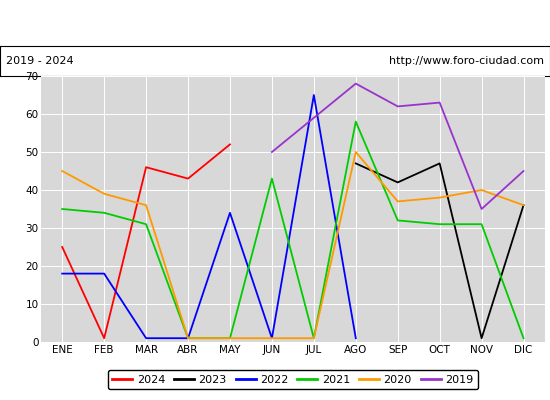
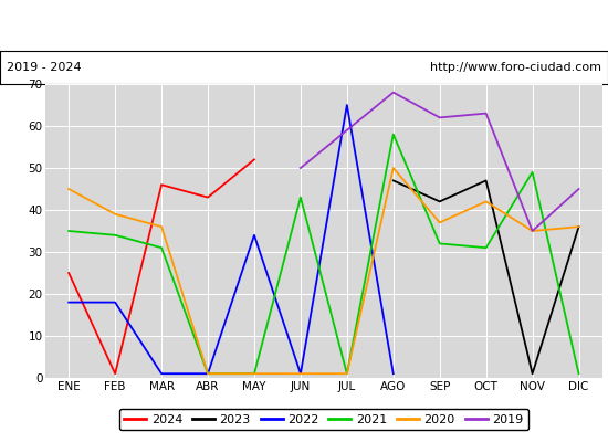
2020/OCT: 38 -> 42
2021/NOV: 31 -> 49
2020/NOV: 40 -> 35
